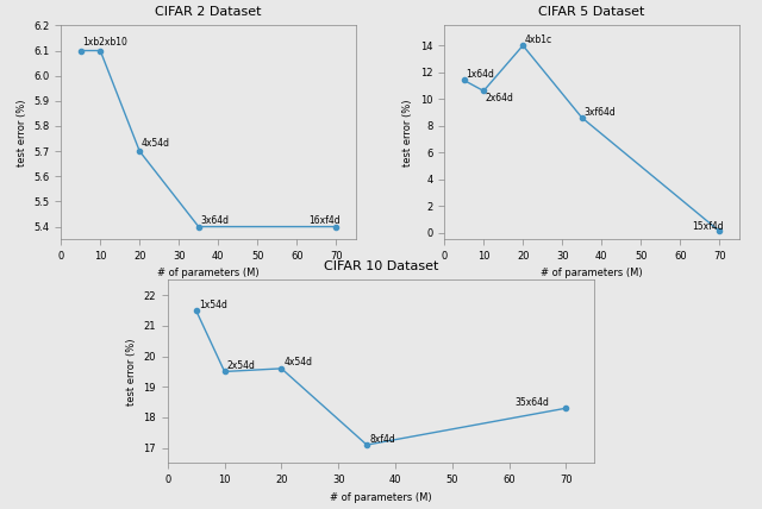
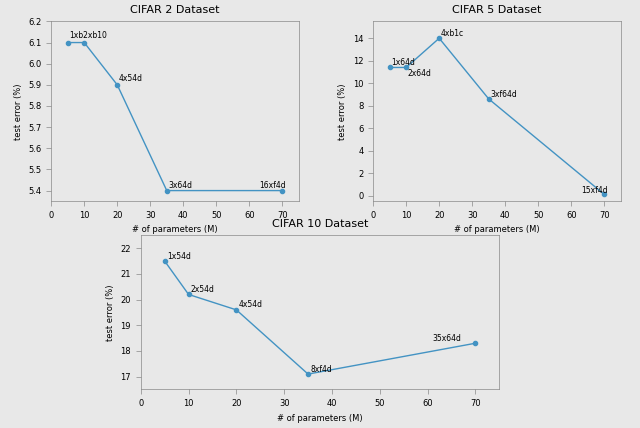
CIFAR 2 Dataset/20: 5.7 -> 5.9
CIFAR 5 Dataset/10: 10.6 -> 11.4
CIFAR 10 Dataset/10: 19.5 -> 20.2
